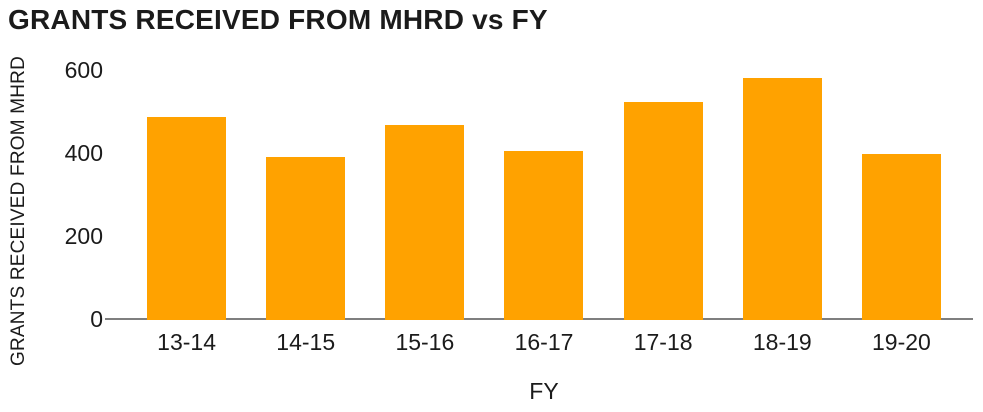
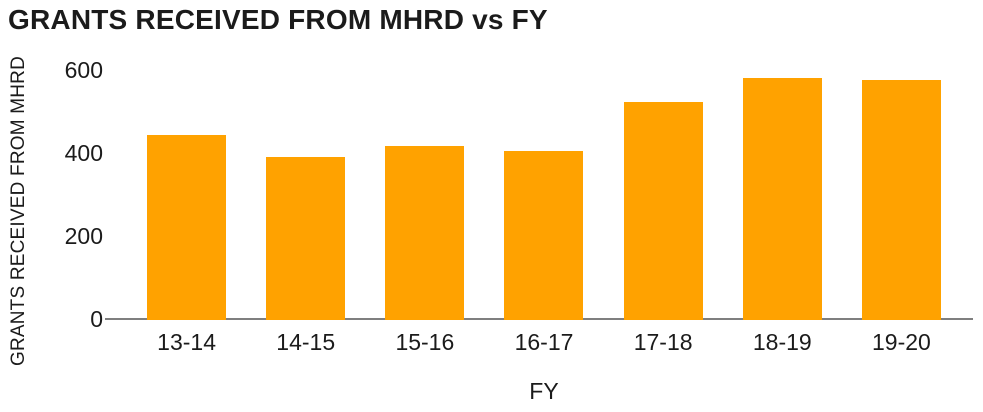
13-14: 490 -> 450
15-16: 470 -> 420
19-20: 400 -> 580
